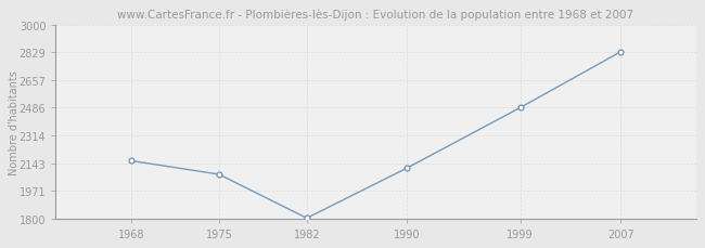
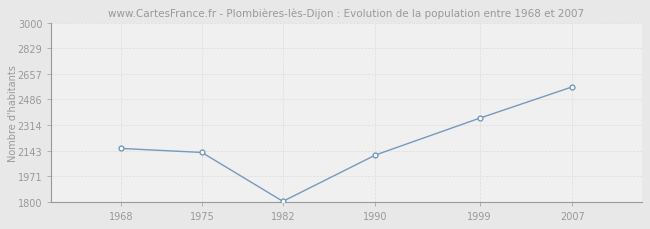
1975: 2070 -> 2130
1999: 2490 -> 2360
2007: 2830 -> 2570
